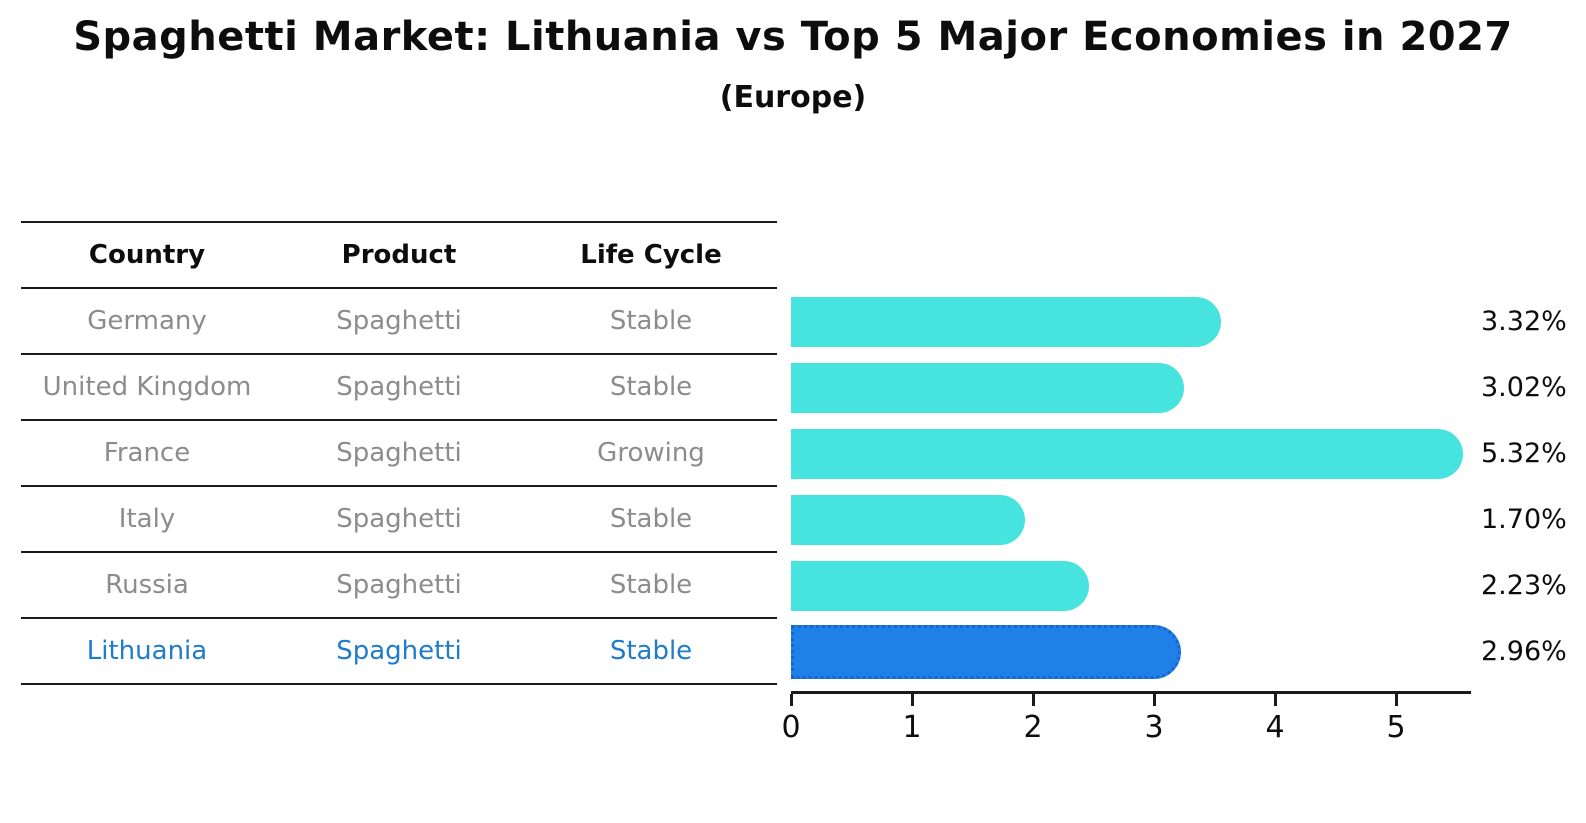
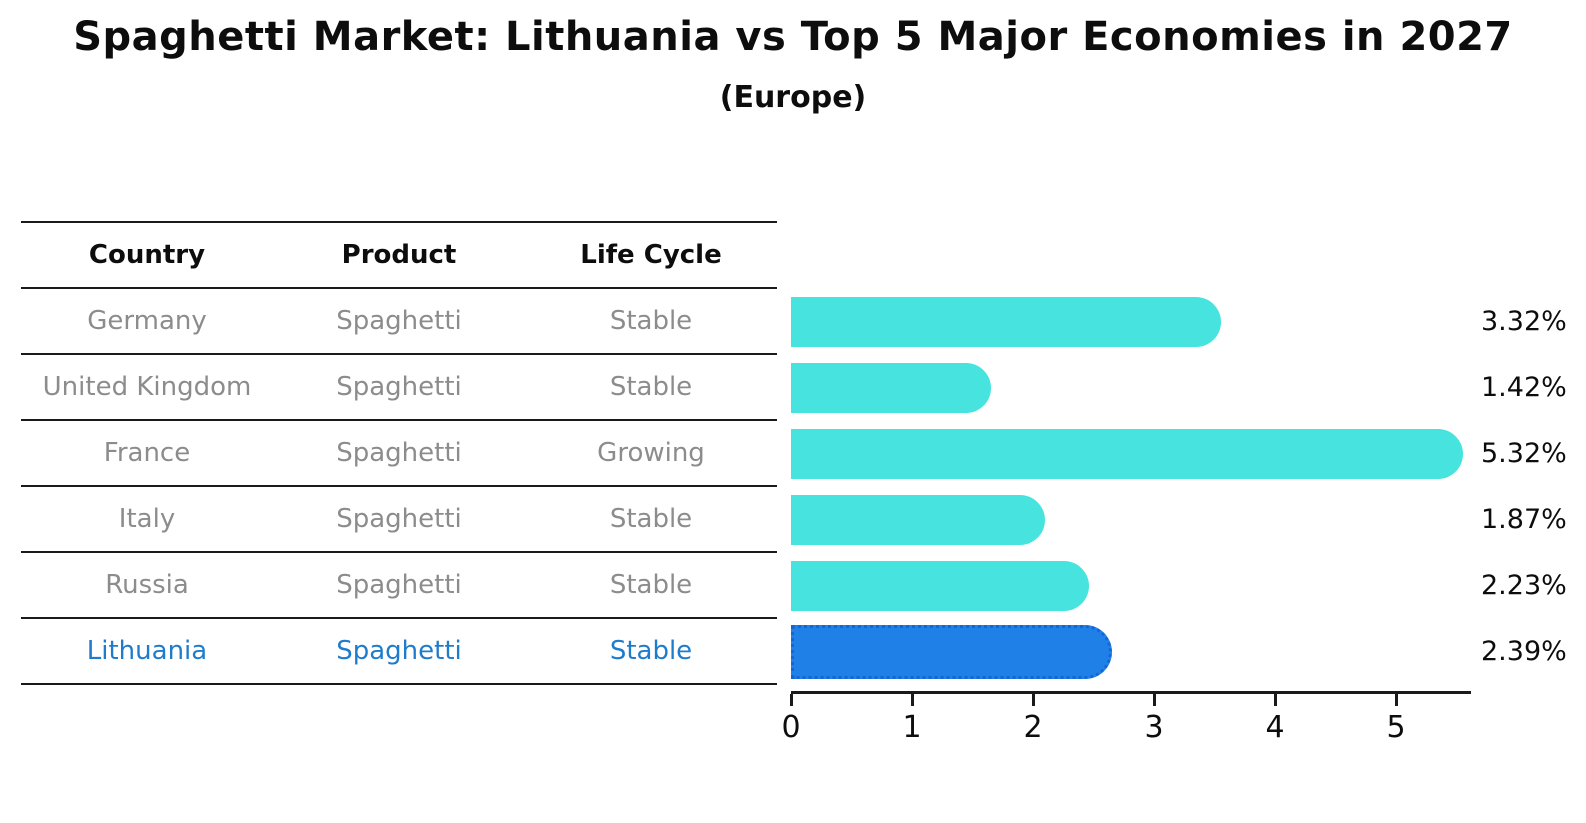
United Kingdom: 3.02% -> 1.42%
Italy: 1.70% -> 1.87%
Lithuania: 2.96% -> 2.39%
